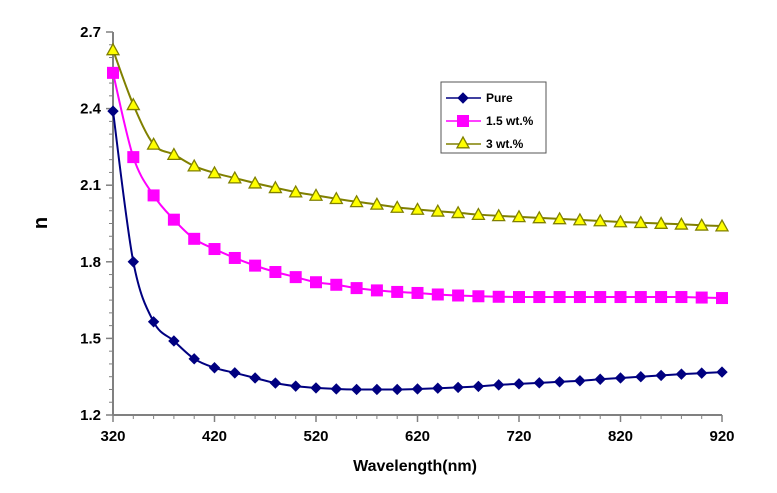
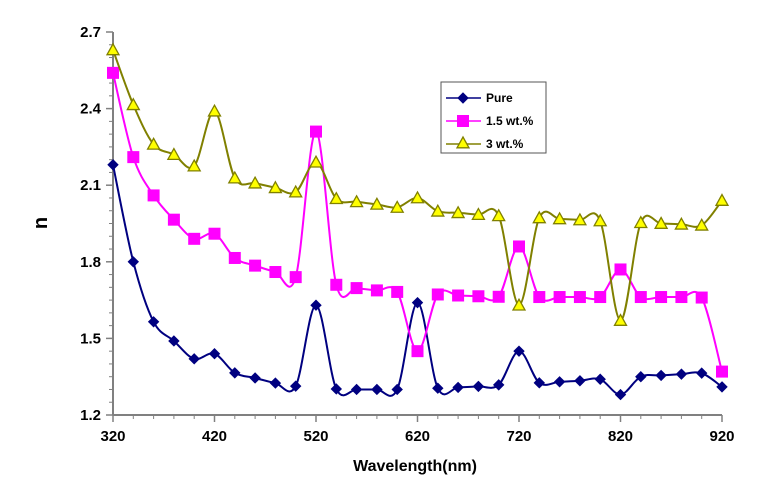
Pure/320: 2.39 -> 2.18
Pure/420: 1.39 -> 1.44
1.5 wt.%/420: 1.85 -> 1.91
3 wt.%/420: 2.15 -> 2.39
Pure/520: 1.31 -> 1.63
1.5 wt.%/520: 1.72 -> 2.31
3 wt.%/520: 2.06 -> 2.19
Pure/620: 1.30 -> 1.64
1.5 wt.%/620: 1.68 -> 1.45
3 wt.%/620: 2.00 -> 2.05
Pure/720: 1.32 -> 1.45
1.5 wt.%/720: 1.66 -> 1.86
3 wt.%/720: 1.98 -> 1.63
Pure/820: 1.34 -> 1.28
1.5 wt.%/820: 1.66 -> 1.77
3 wt.%/820: 1.96 -> 1.57
Pure/920: 1.37 -> 1.31
1.5 wt.%/920: 1.66 -> 1.37
3 wt.%/920: 1.94 -> 2.04
